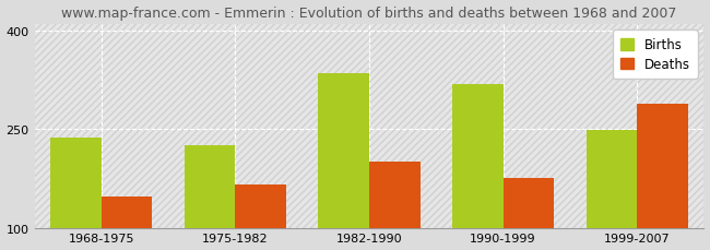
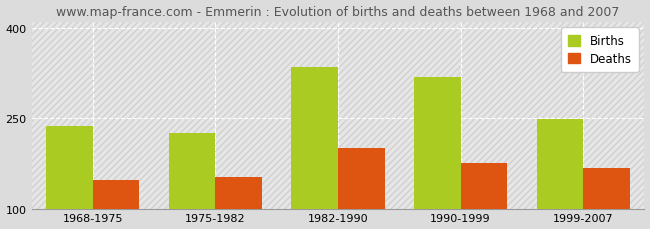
Deaths/1975-1982: 166 -> 152
Deaths/1999-2007: 288 -> 168
